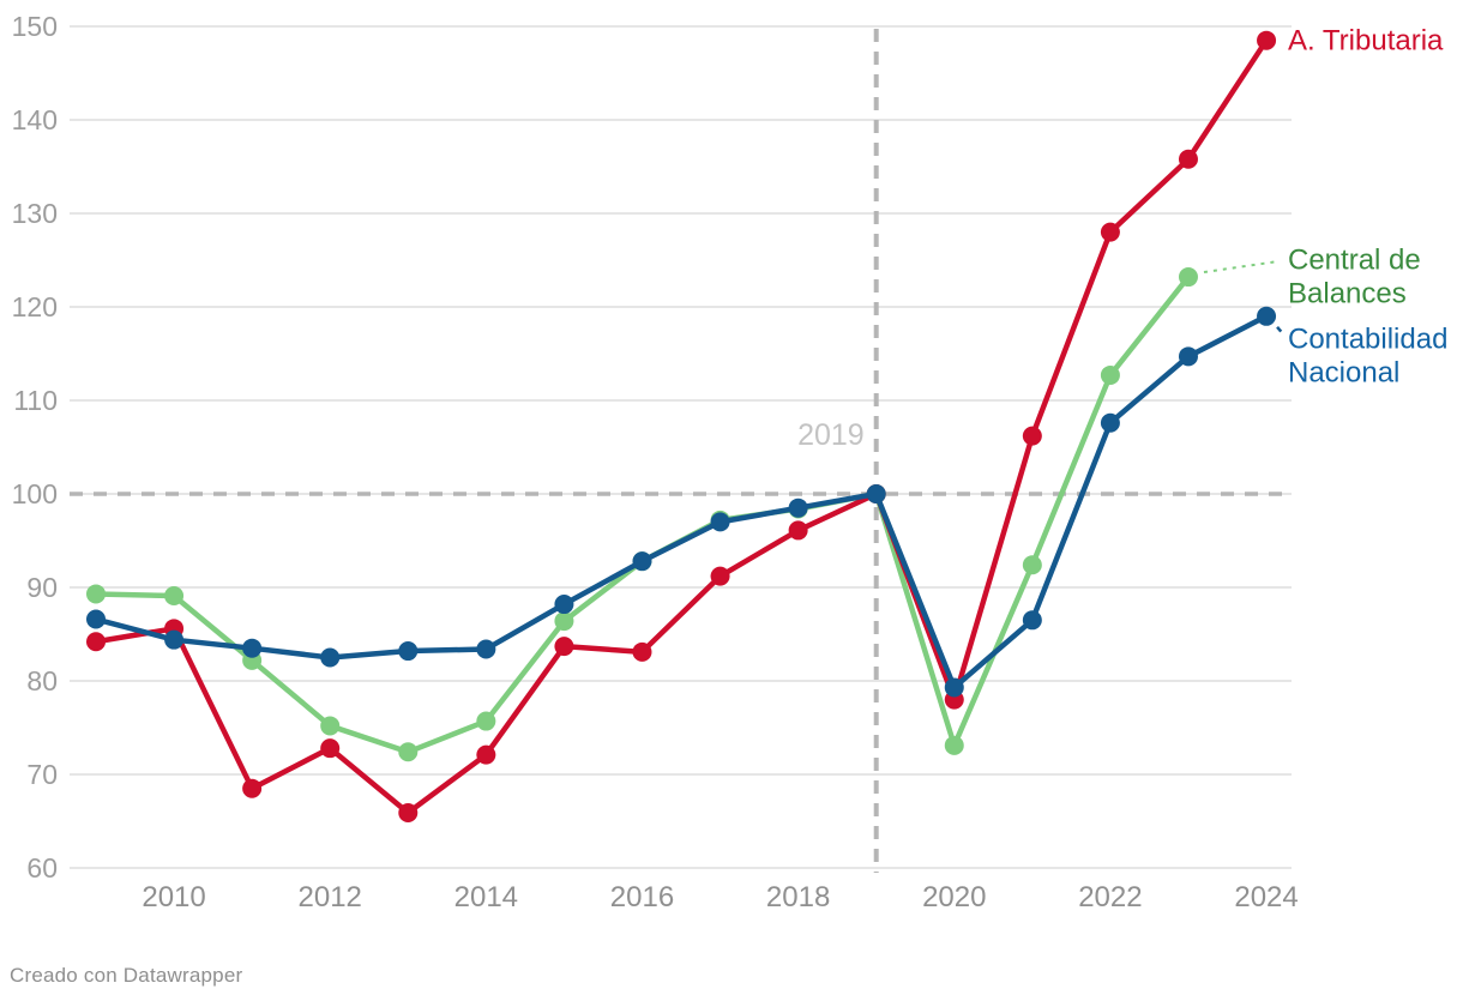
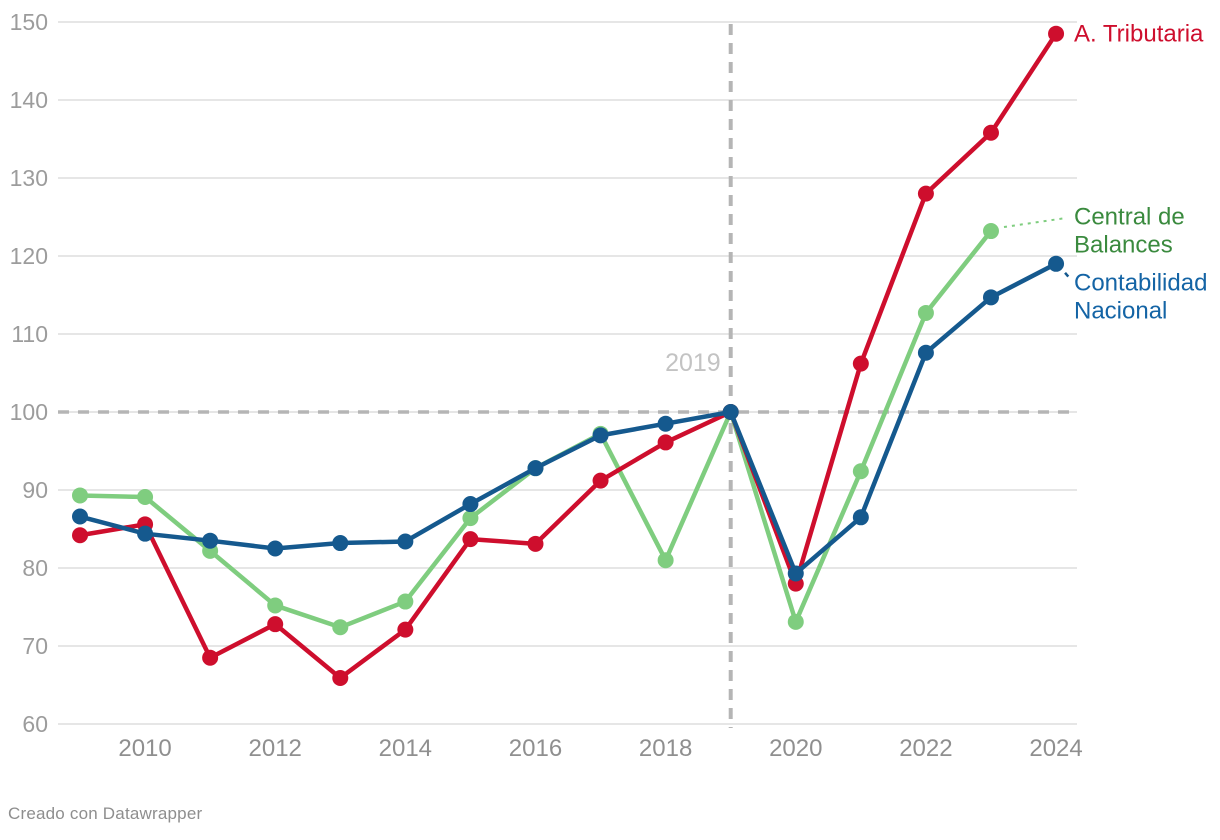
Central de Balances/2018: 98 -> 81
